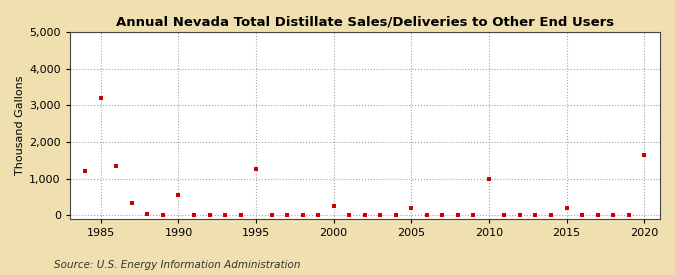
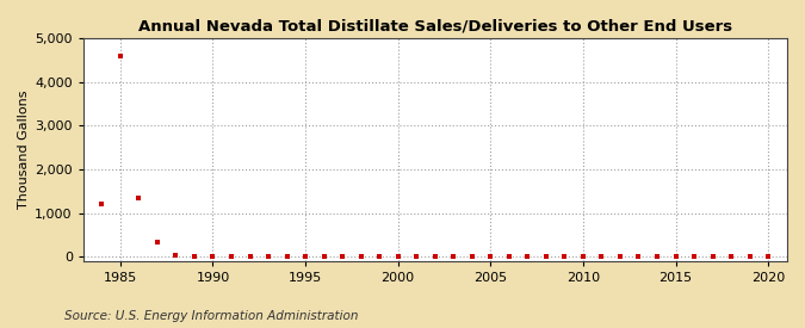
1985: 3,200 -> 4,600
1990: 550 -> 20
1995: 1,250 -> 10
2000: 250 -> 10
2005: 200 -> 20
2010: 1,000 -> 10
2015: 200 -> 10
2020: 1,650 -> 10
